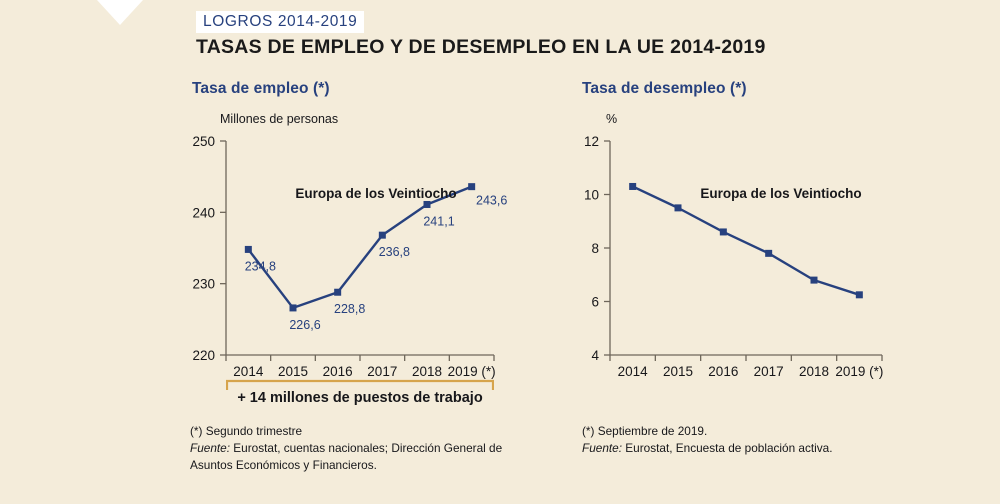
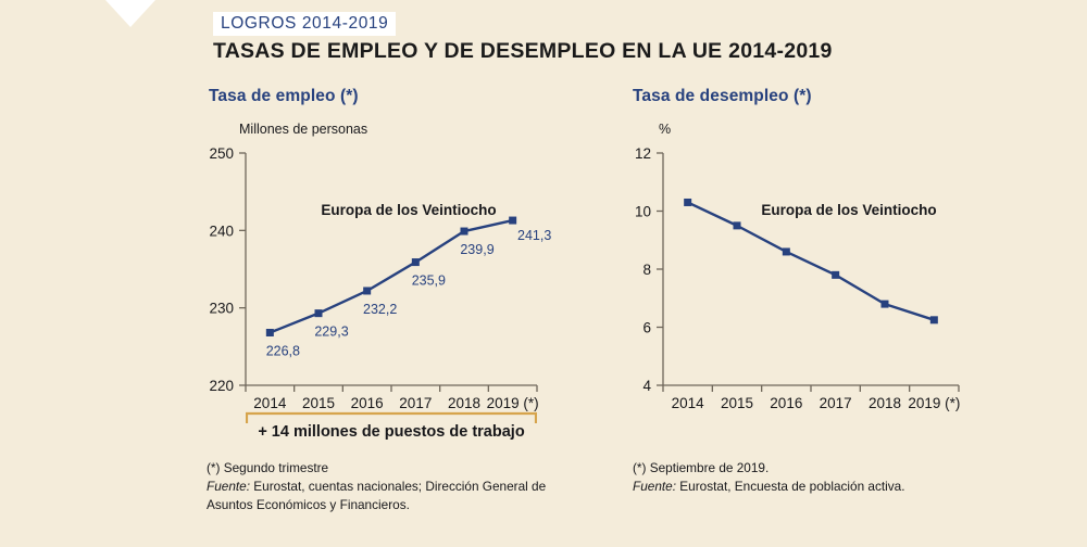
Tasa de empleo (*)/2014: 234,8 -> 226,8
Tasa de empleo (*)/2015: 226,6 -> 229,3
Tasa de empleo (*)/2016: 228,8 -> 232,2
Tasa de empleo (*)/2017: 236,8 -> 235,9
Tasa de empleo (*)/2018: 241,1 -> 239,9
Tasa de empleo (*)/2019 (*): 243,6 -> 241,3
